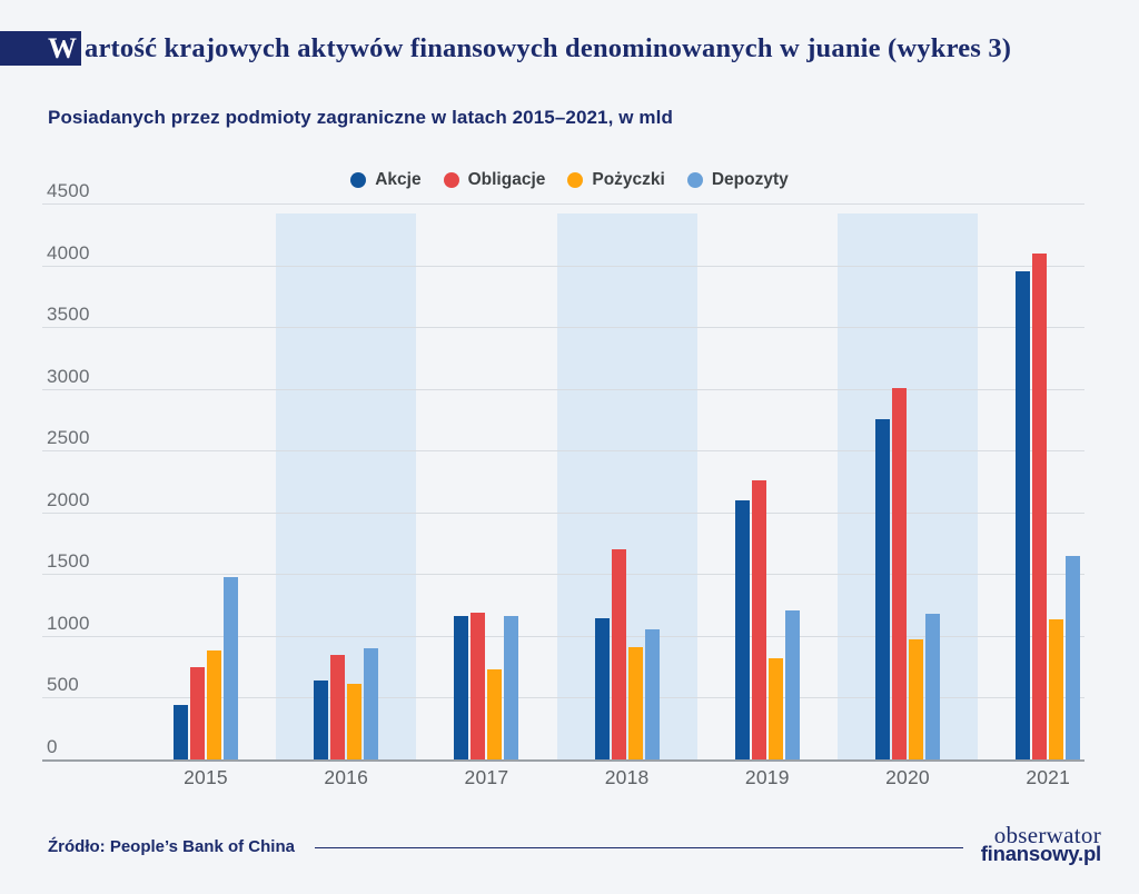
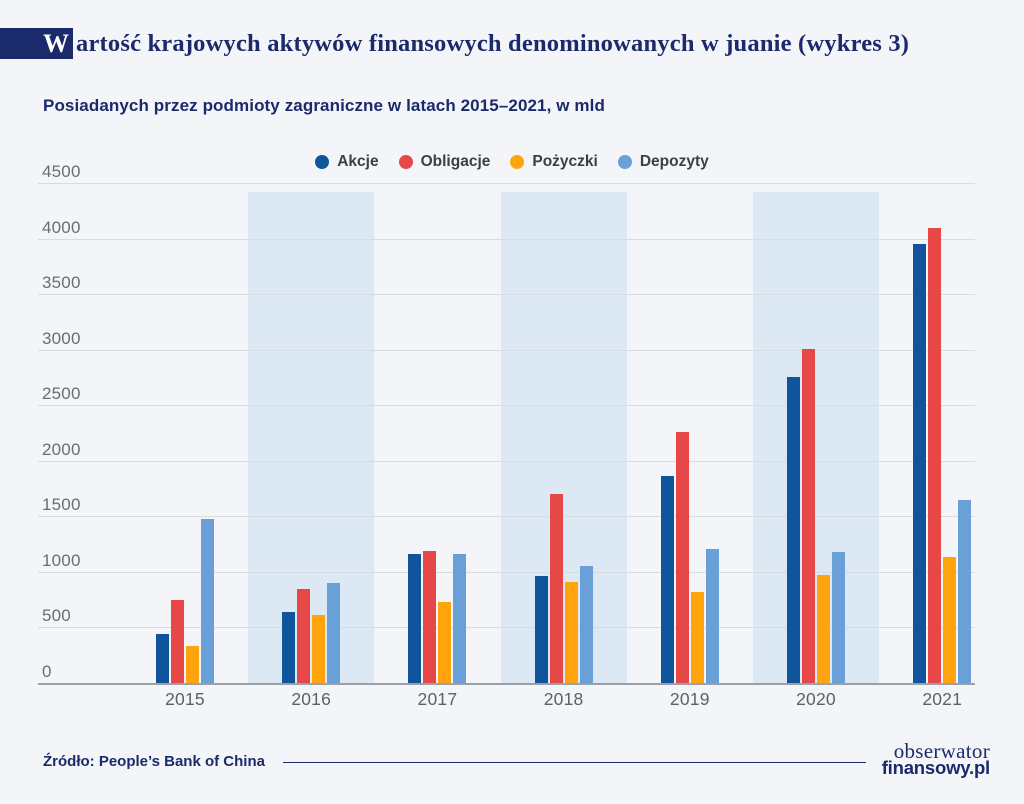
Pożyczki/2015: 880 -> 330
Akcje/2018: 1140 -> 960
Akcje/2019: 2100 -> 1860
